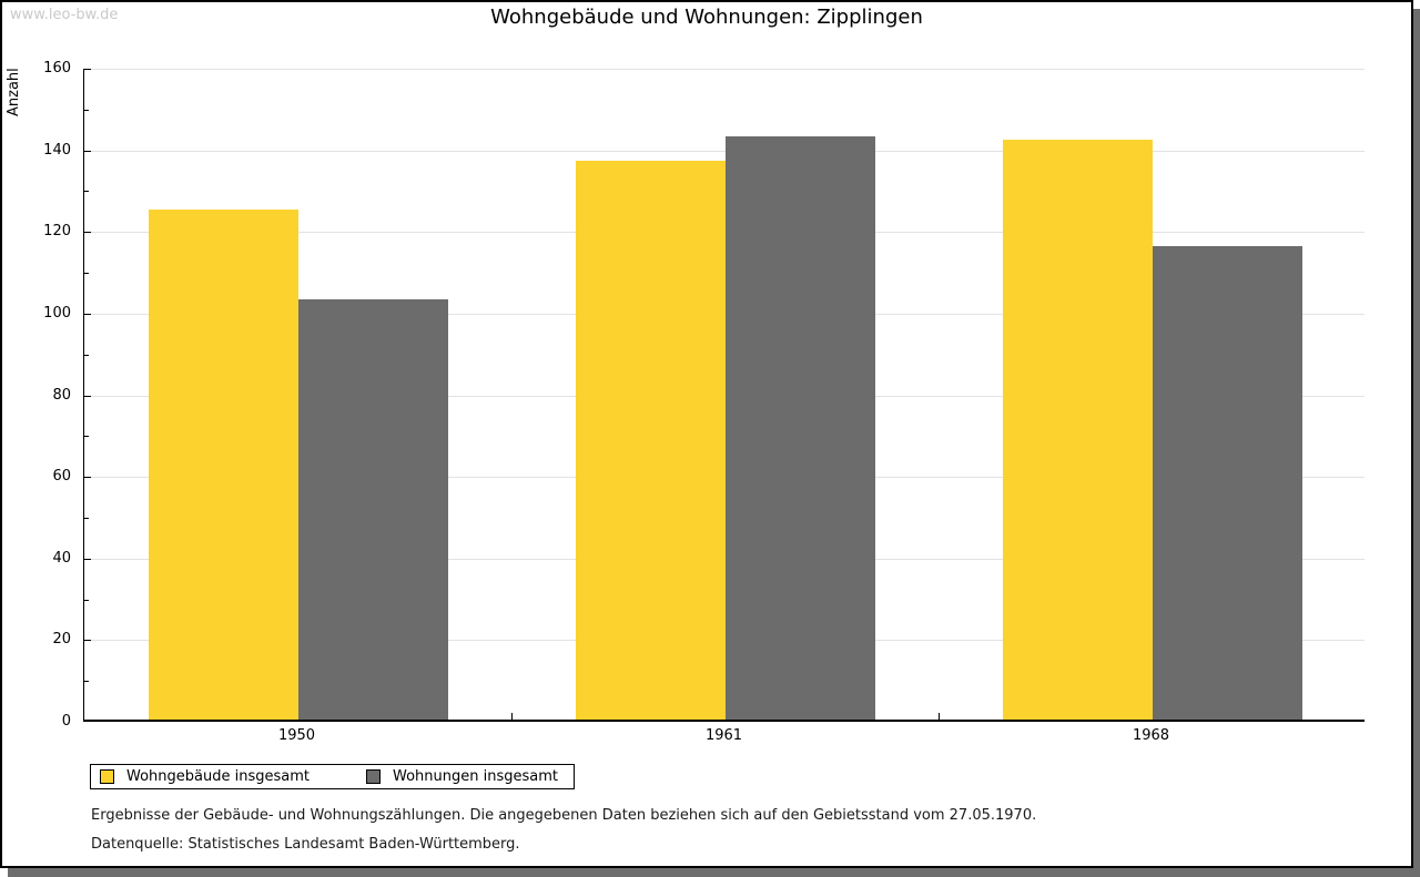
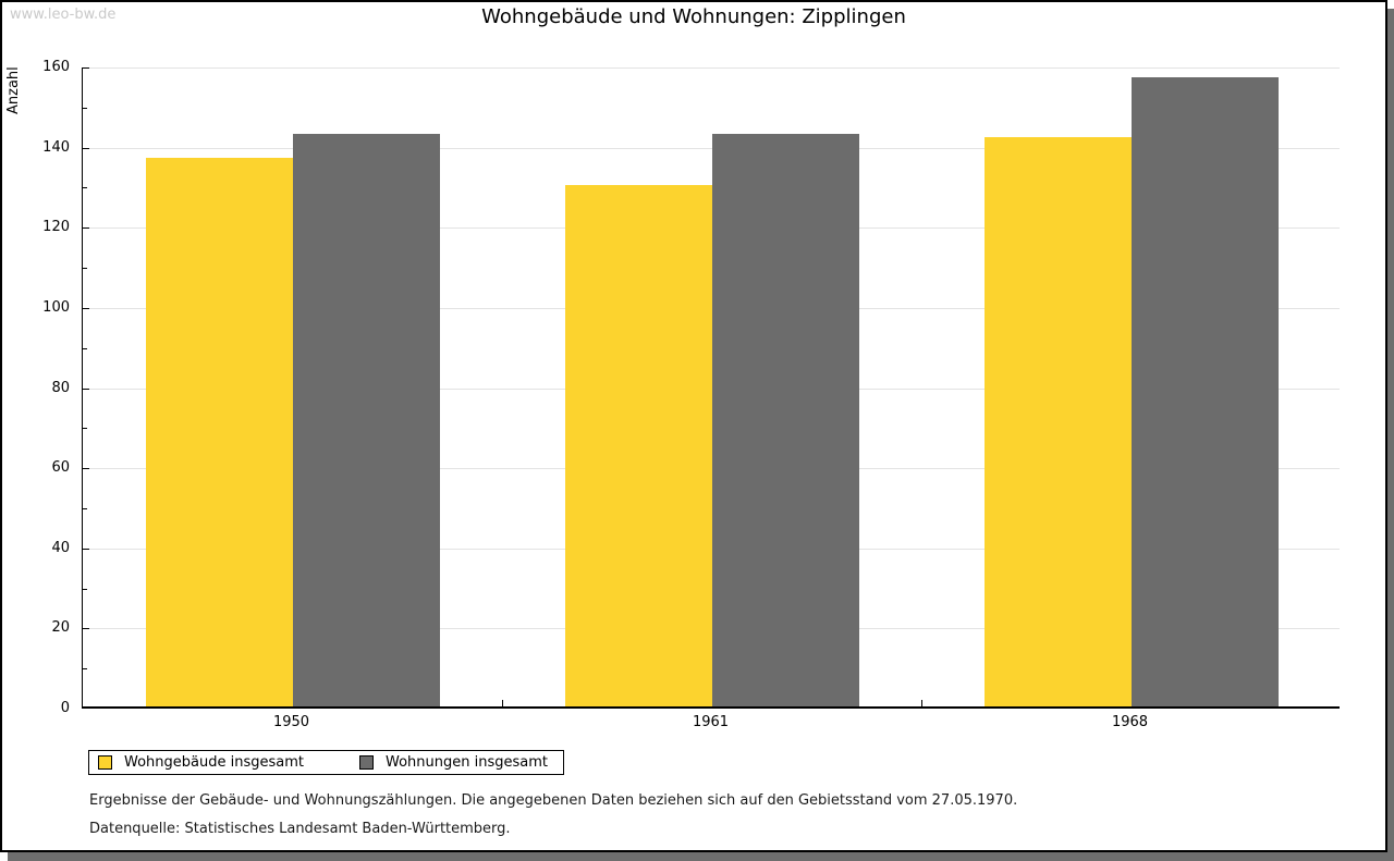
Wohngebäude insgesamt/1950: 125 -> 137
Wohnungen insgesamt/1950: 103 -> 143
Wohngebäude insgesamt/1961: 137 -> 130
Wohnungen insgesamt/1968: 116 -> 157
